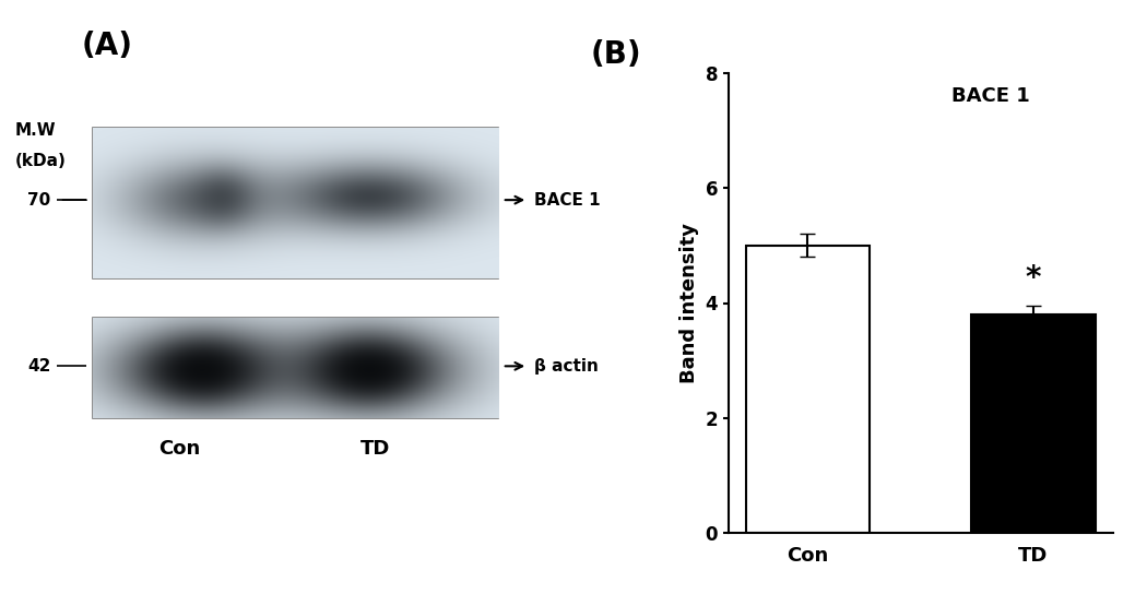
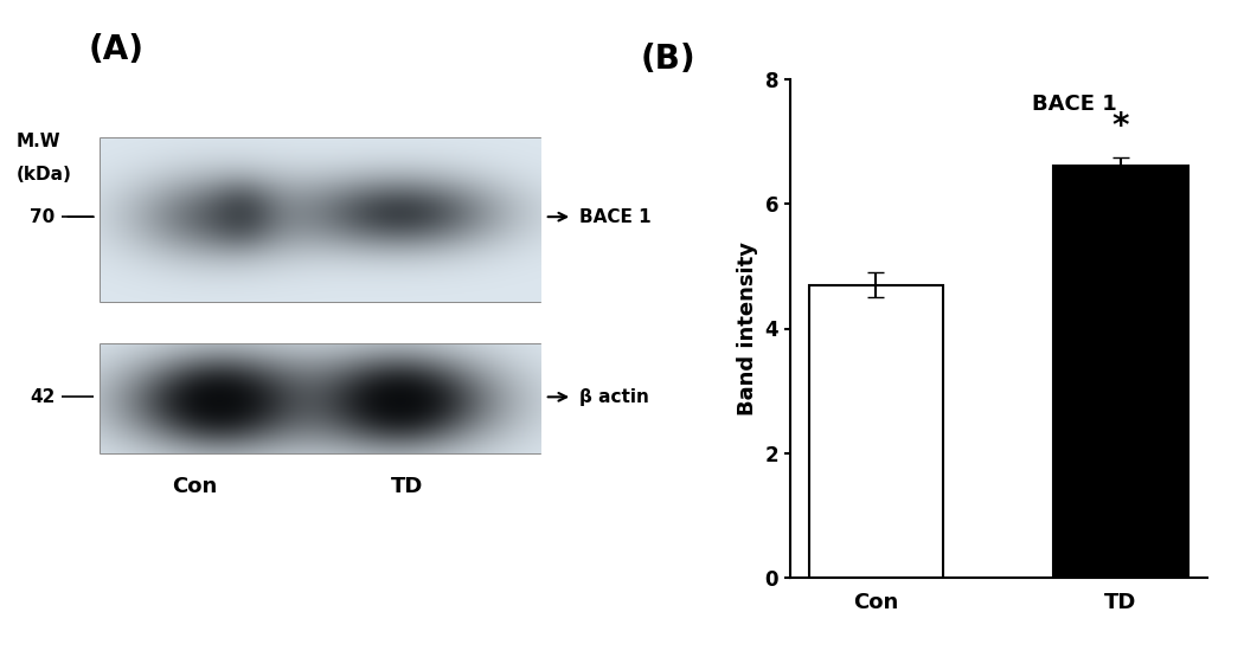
Con: 5.0 -> 4.7
TD: 3.8 -> 6.6
